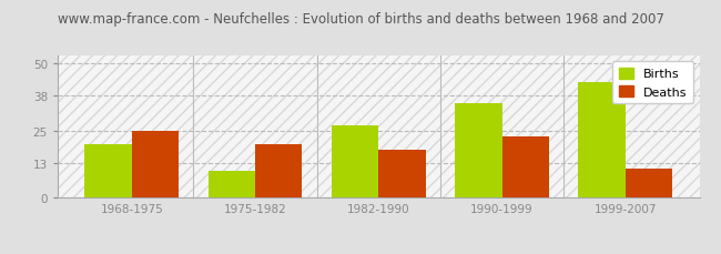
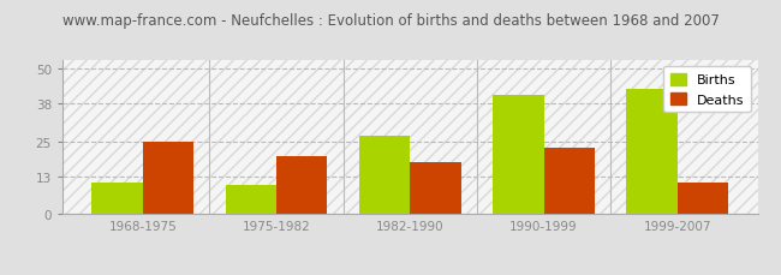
Births/1968-1975: 20 -> 11
Births/1990-1999: 35 -> 41
